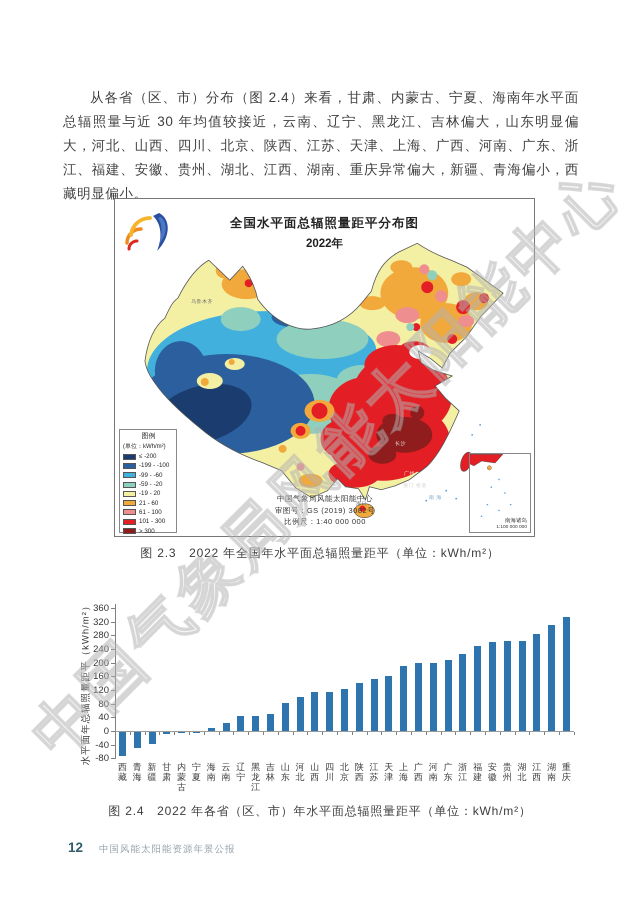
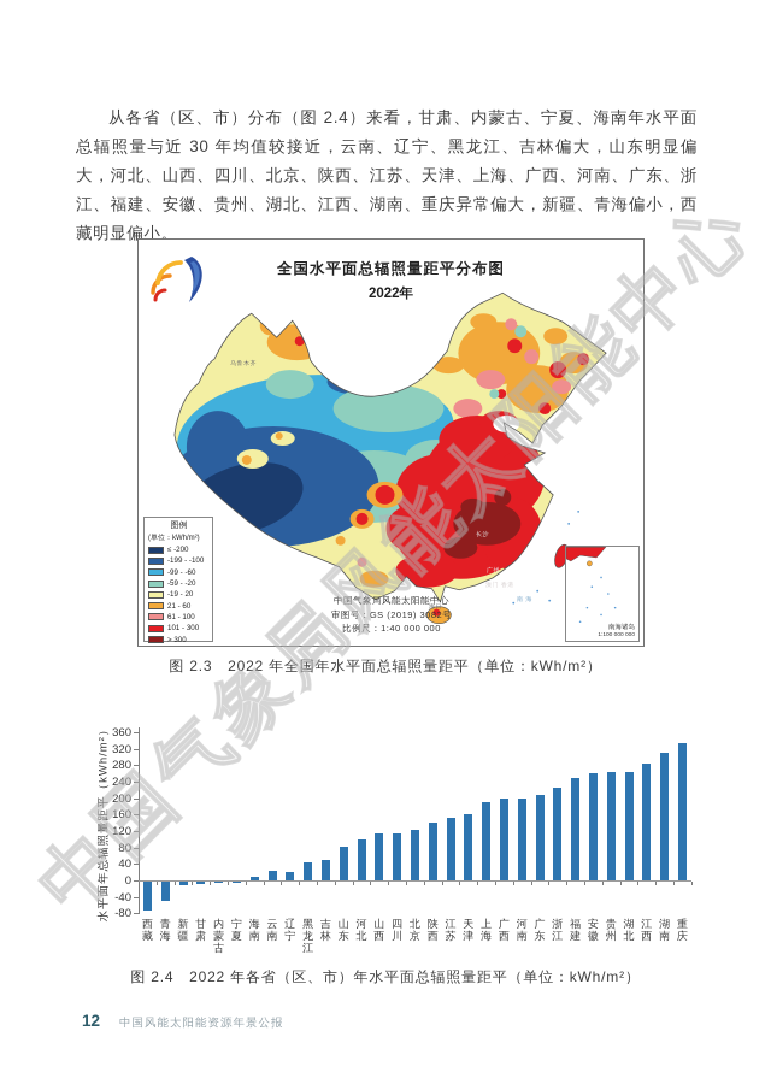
新疆: -40 -> -10
辽宁: 40 -> 20
